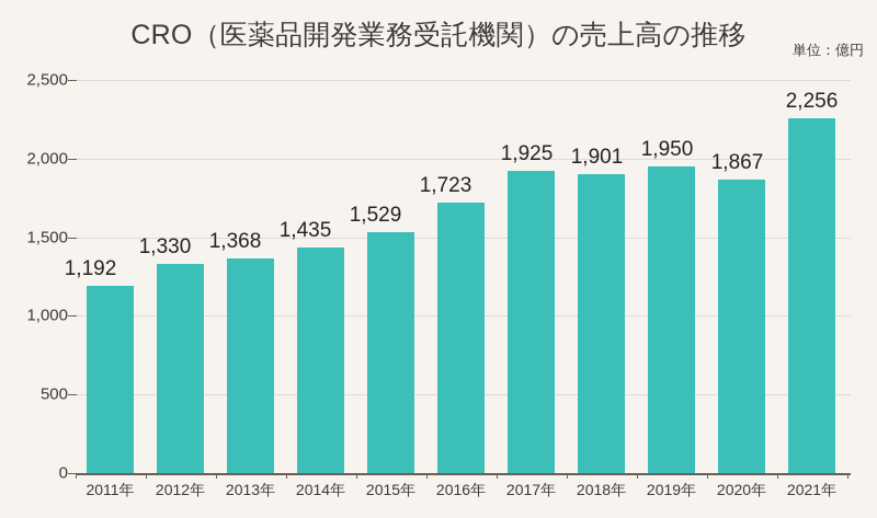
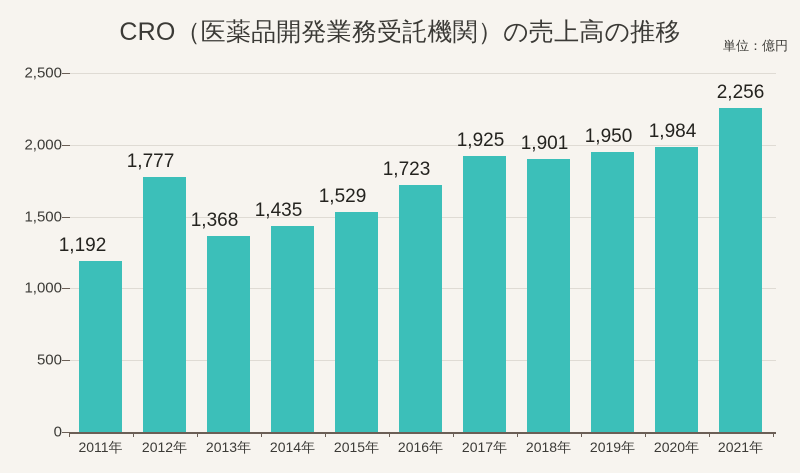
2012年: 1,330 -> 1,777
2020年: 1,867 -> 1,984
